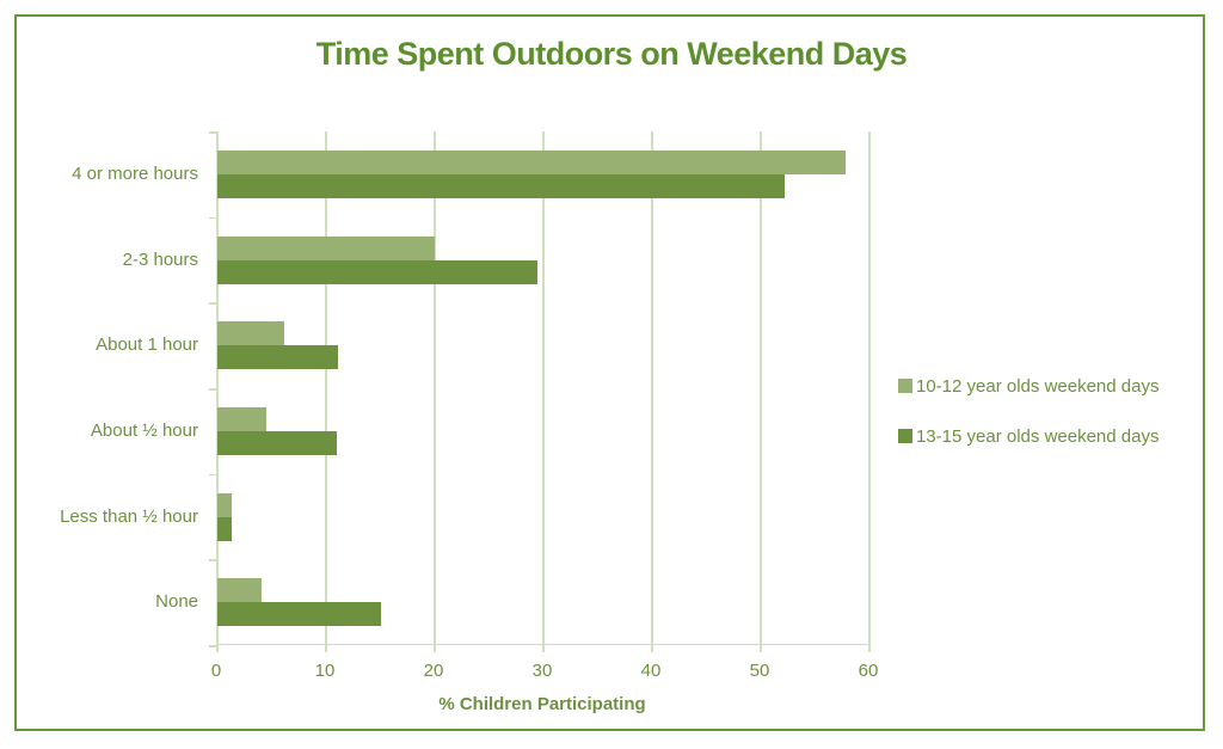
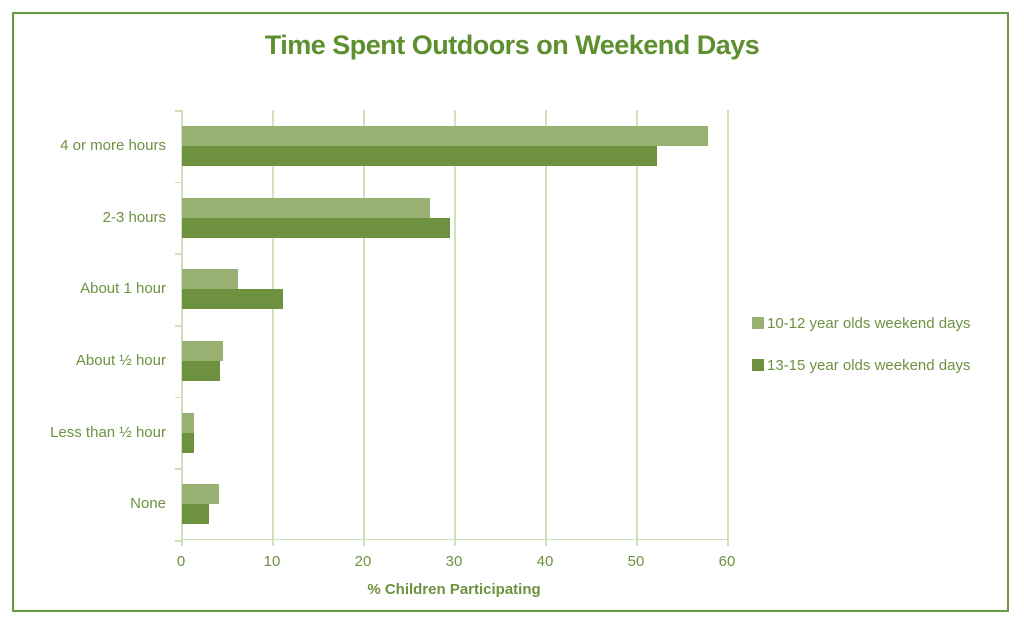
10-12 year olds weekend days/2-3 hours: 20 -> 27
13-15 year olds weekend days/About ½ hour: 11 -> 4
13-15 year olds weekend days/None: 15 -> 3
